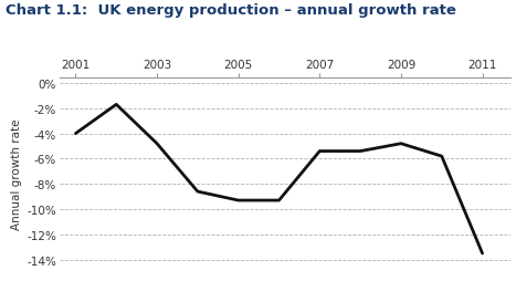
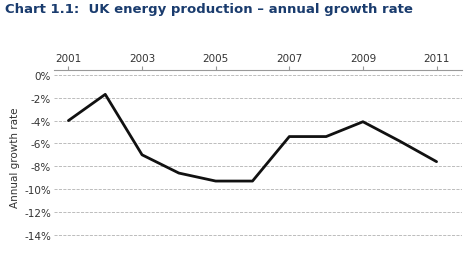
2003: -4.8% -> -7.0%
2009: -4.8% -> -4.1%
2011: -13.5% -> -7.6%
